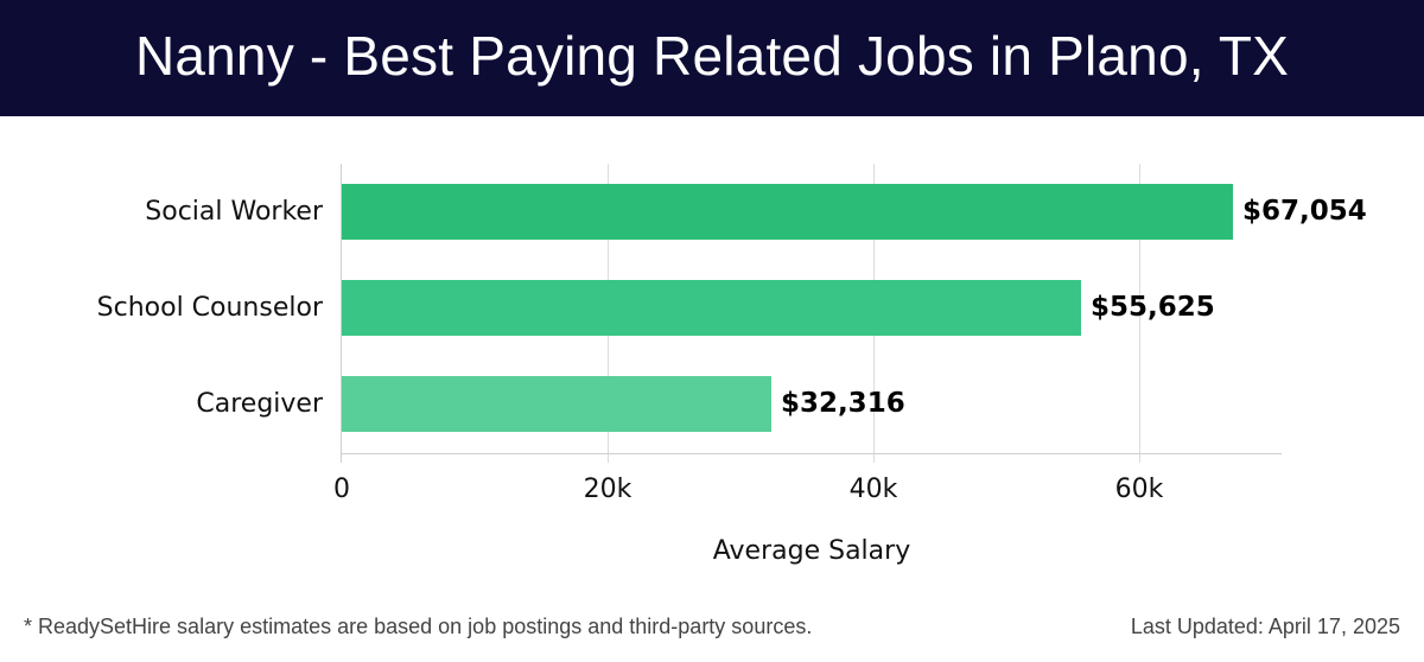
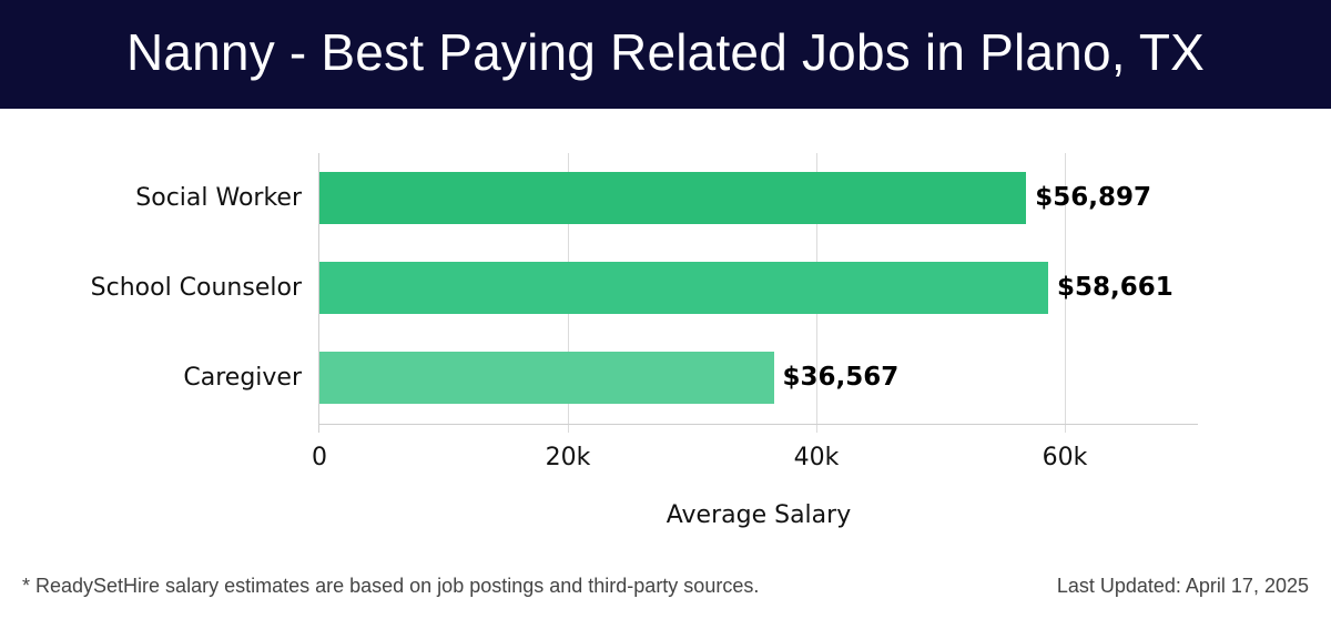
Social Worker: $67,054 -> $56,897
School Counselor: $55,625 -> $58,661
Caregiver: $32,316 -> $36,567
